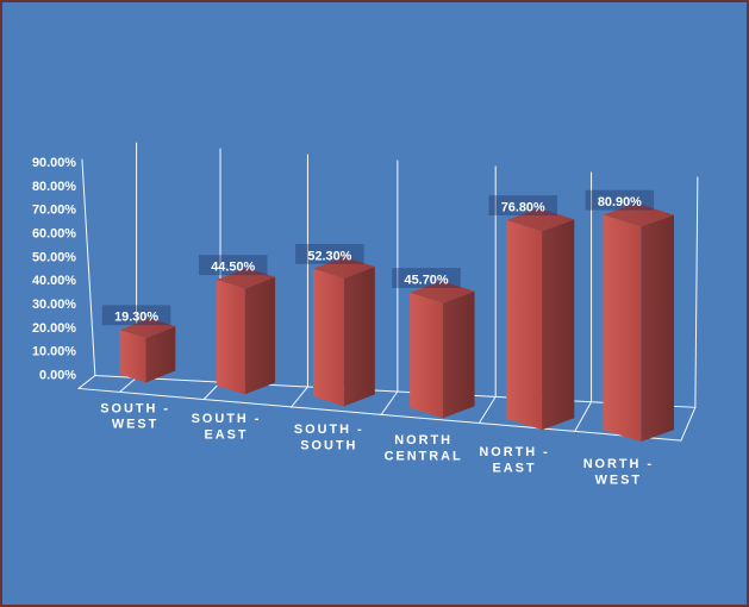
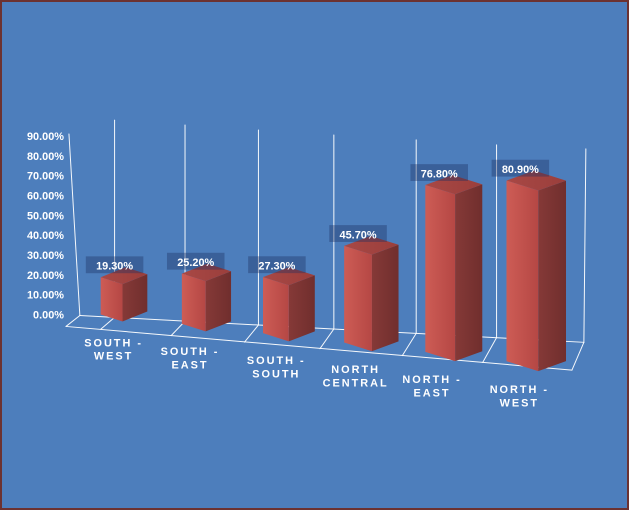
SOUTH - EAST: 44.50% -> 25.20%
SOUTH - SOUTH: 52.30% -> 27.30%
